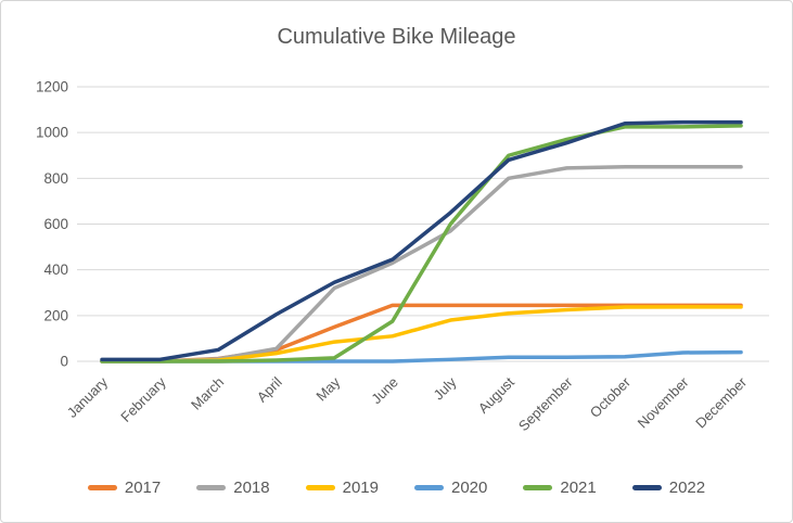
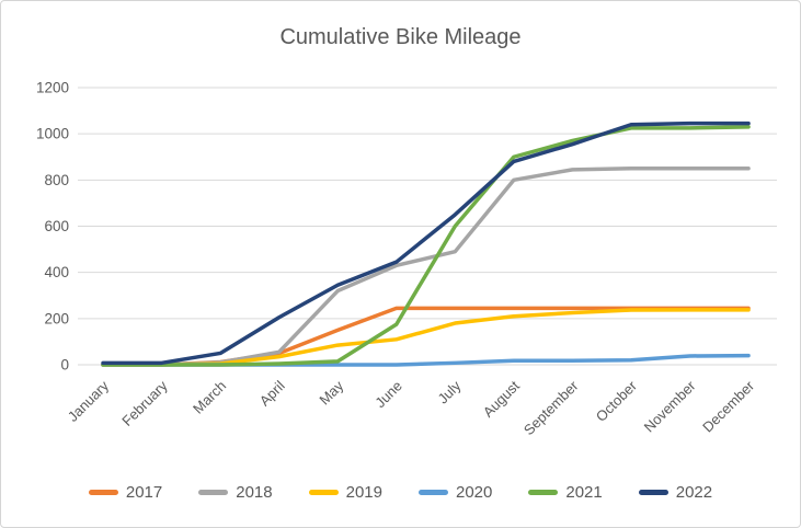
2018/July: 570 -> 490
